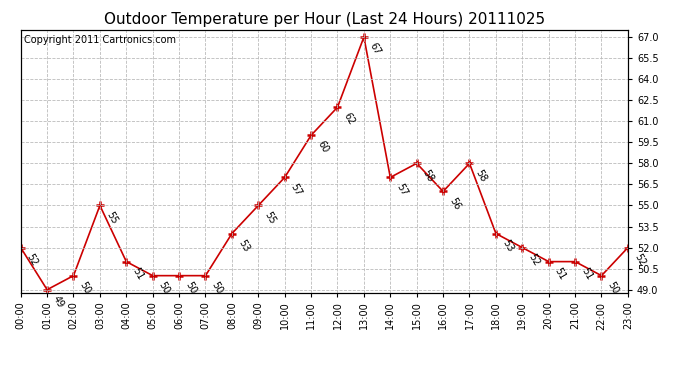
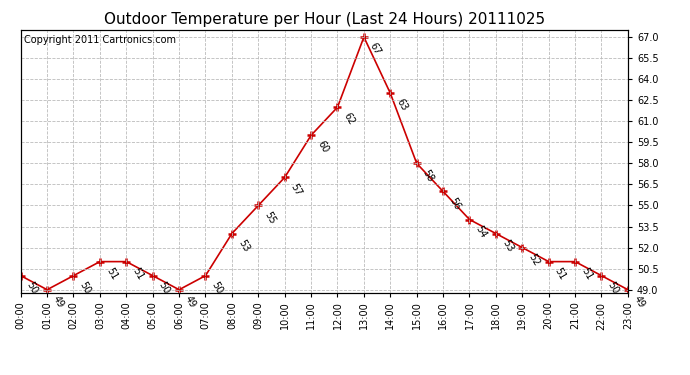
00:00: 52 -> 50
03:00: 55 -> 51
06:00: 50 -> 49
14:00: 57 -> 63
17:00: 58 -> 54
23:00: 52 -> 49
